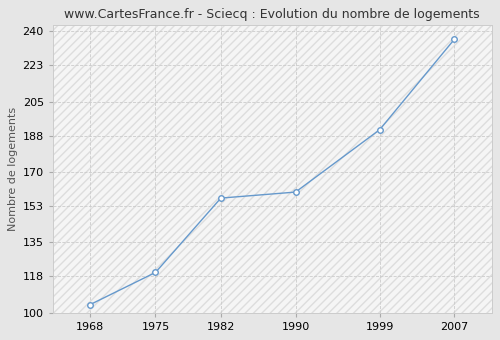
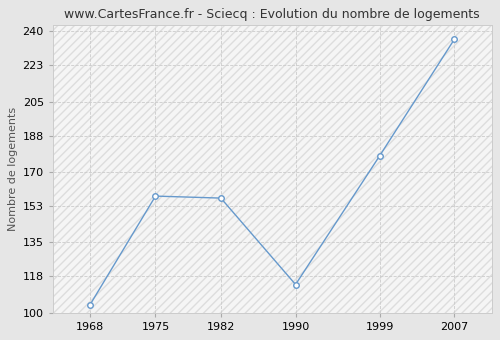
1975: 120 -> 158
1990: 160 -> 114
1999: 191 -> 178
